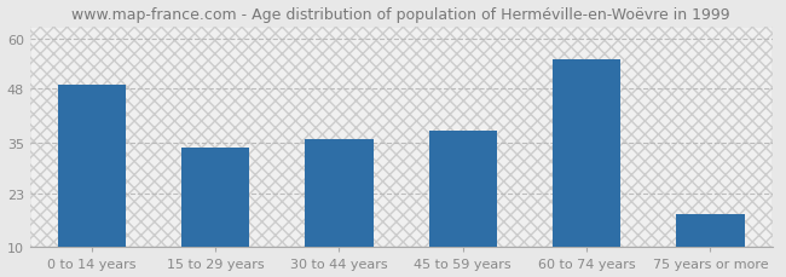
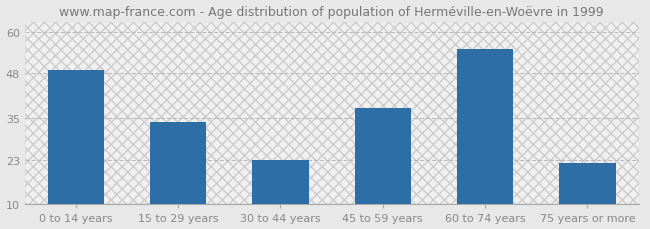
30 to 44 years: 36 -> 23
75 years or more: 18 -> 22
